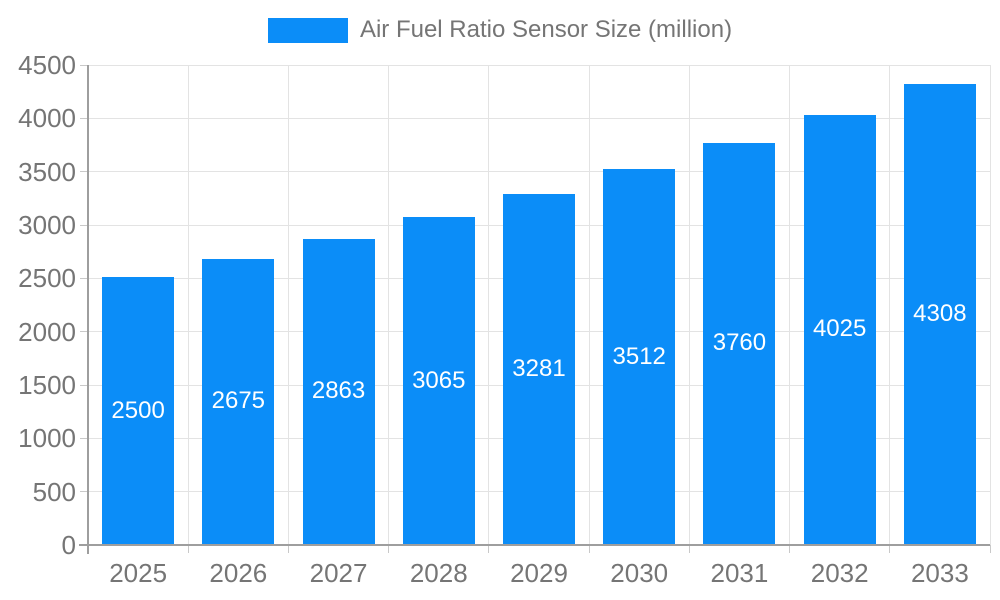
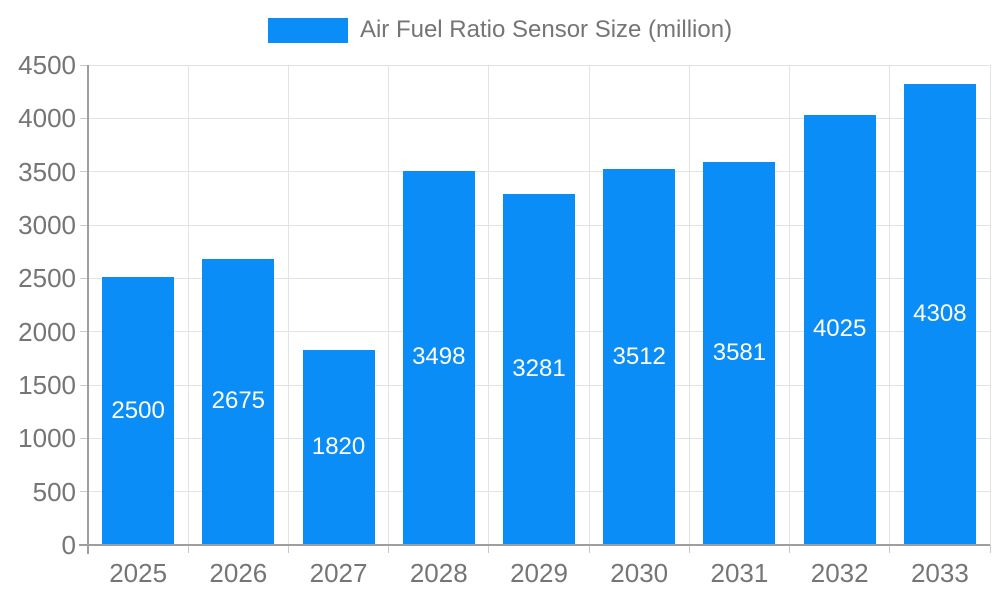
2027: 2863 -> 1820
2028: 3065 -> 3498
2031: 3760 -> 3581
